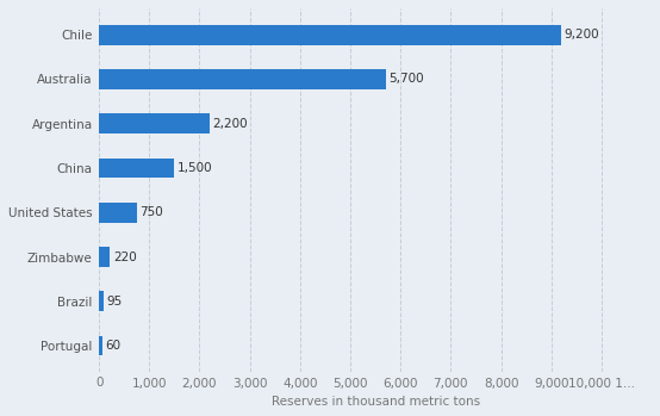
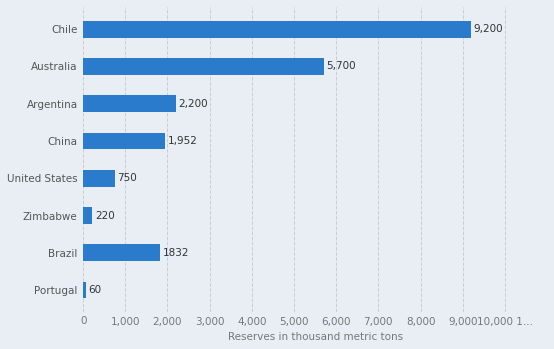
China: 1,500 -> 1,952
Brazil: 95 -> 1832
